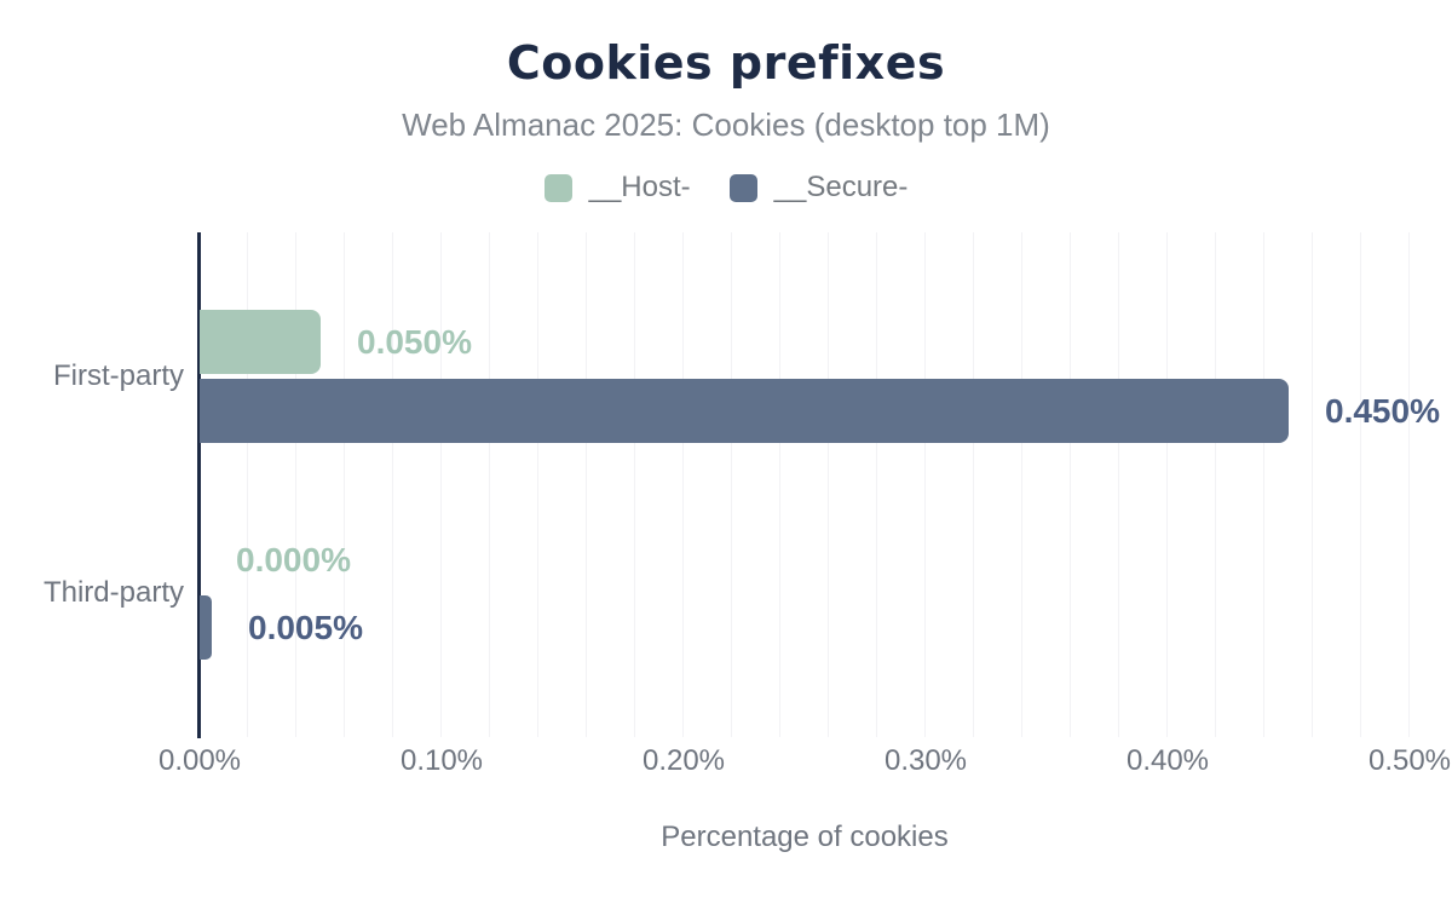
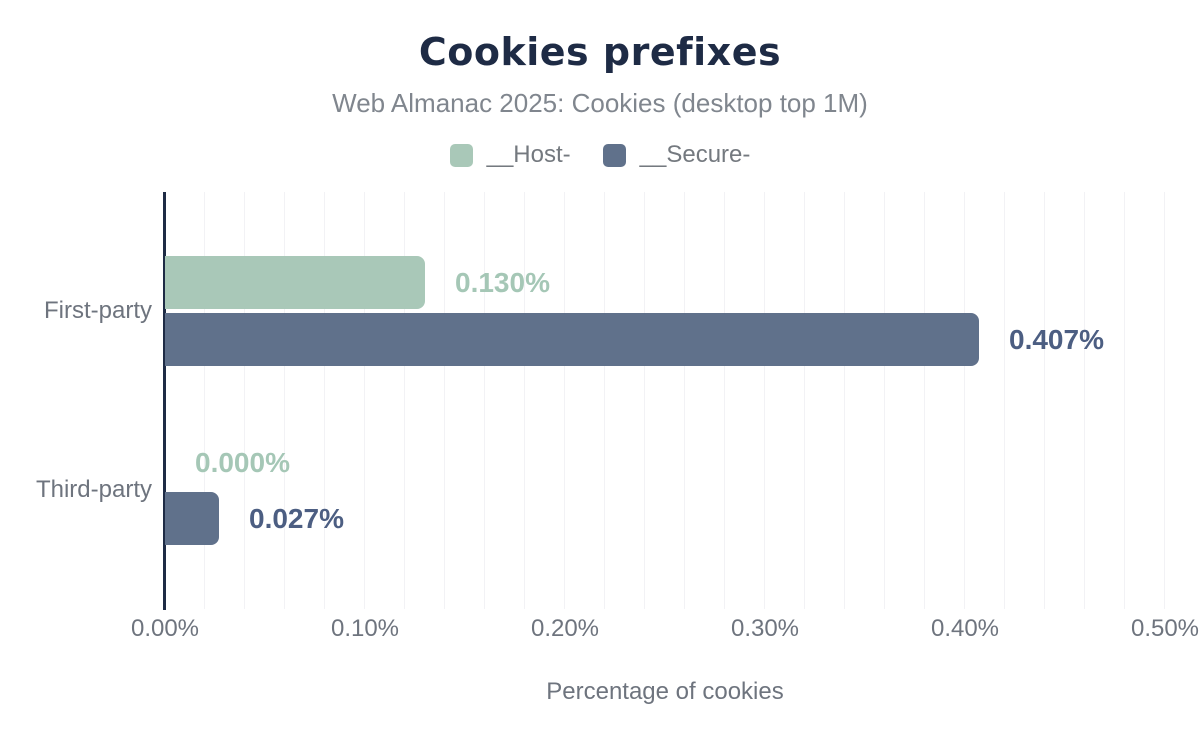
__Host-/First-party: 0.050% -> 0.130%
__Secure-/First-party: 0.450% -> 0.407%
__Secure-/Third-party: 0.005% -> 0.027%
